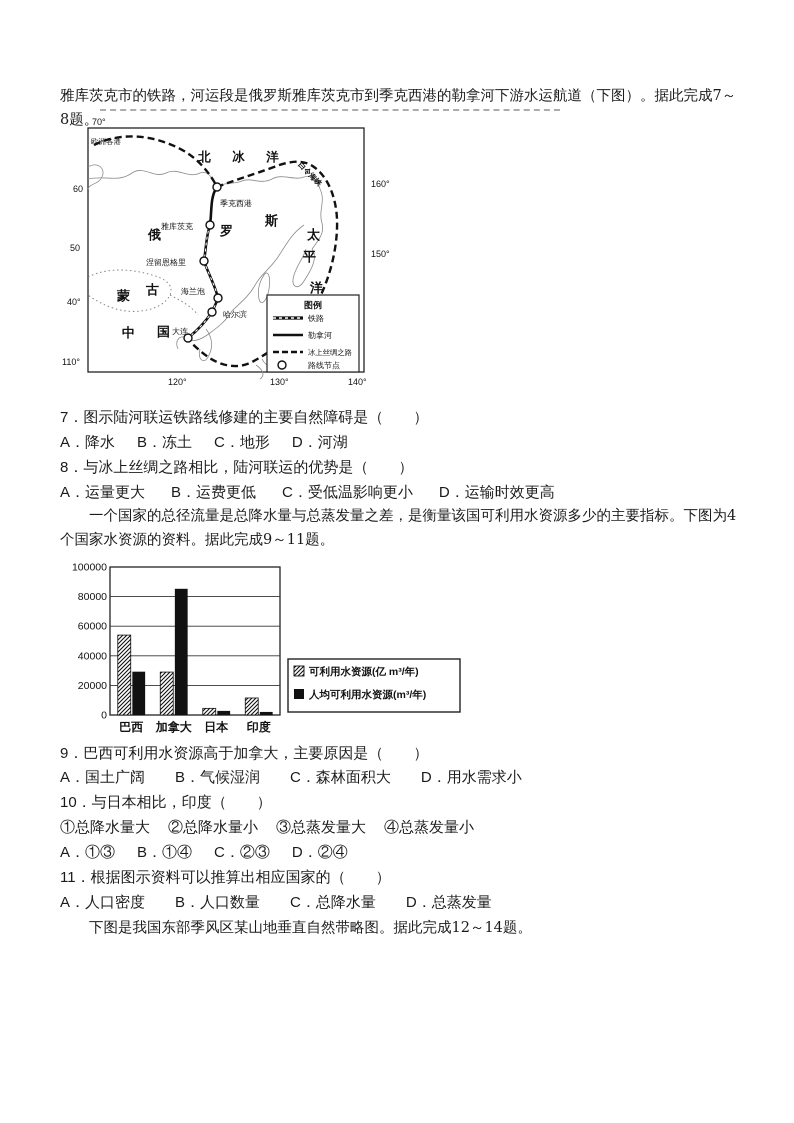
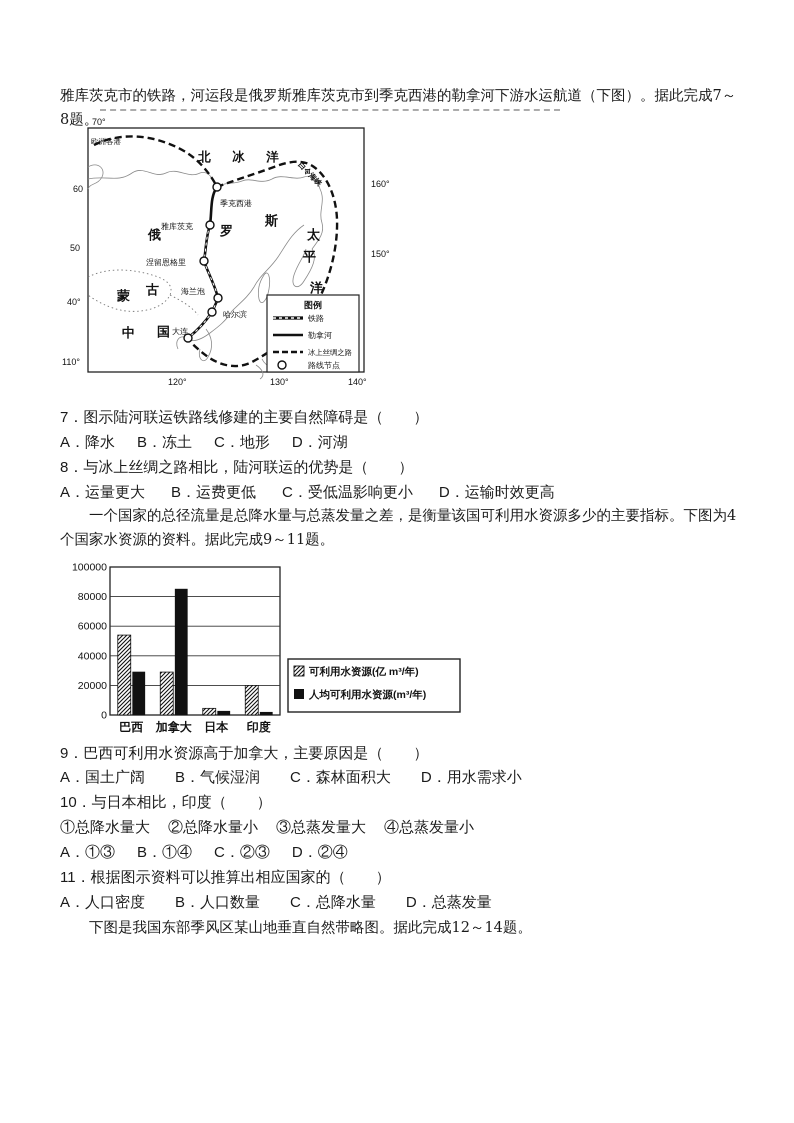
可利用水资源(亿 m³/年)/印度: 12000 -> 20000
